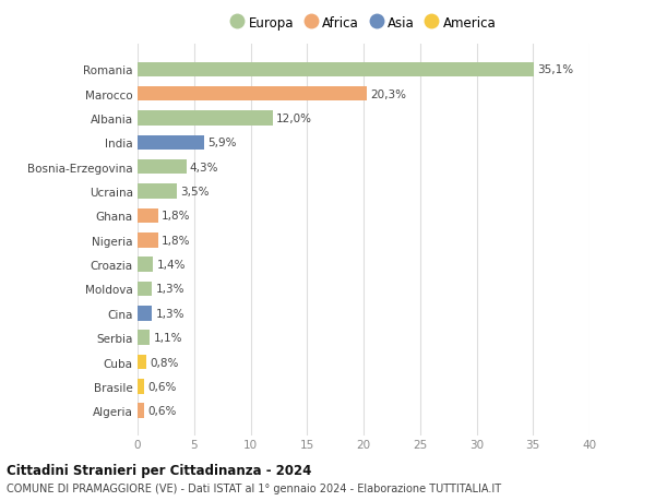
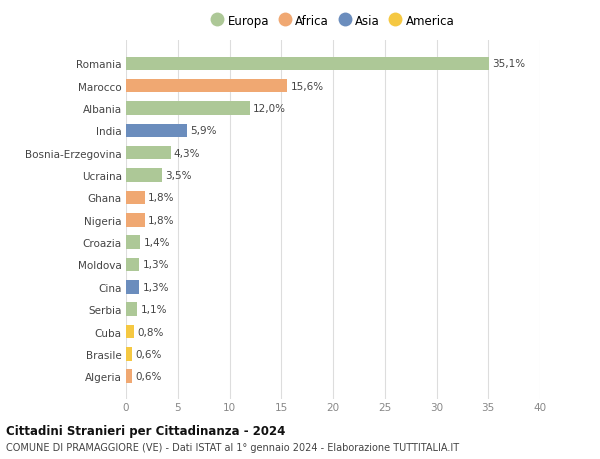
Marocco: 20,3% -> 15,6%
